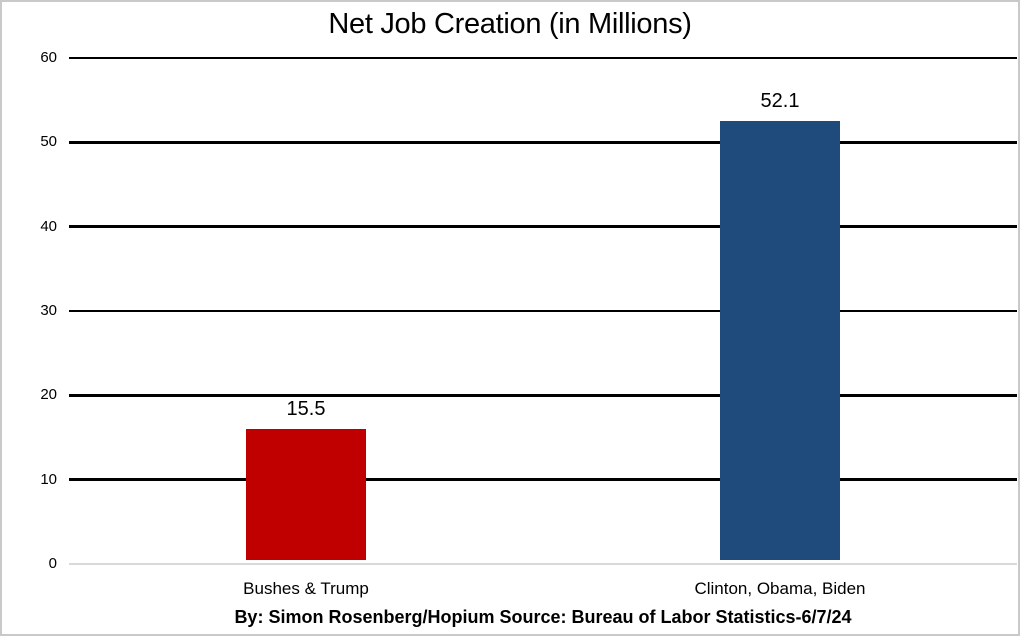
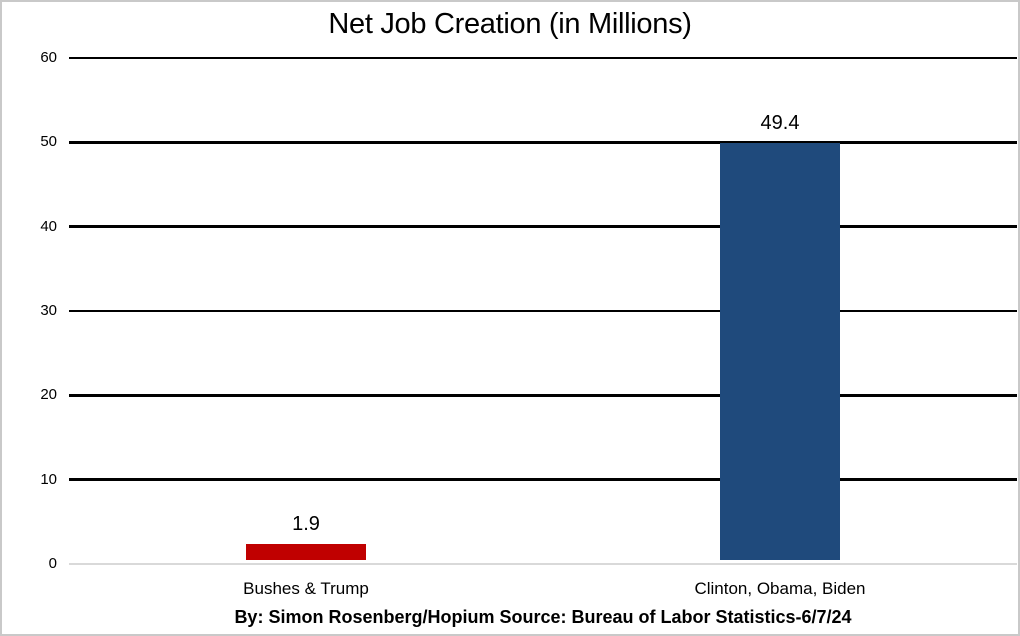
Bushes & Trump: 15.5 -> 1.9
Clinton, Obama, Biden: 52.1 -> 49.4
